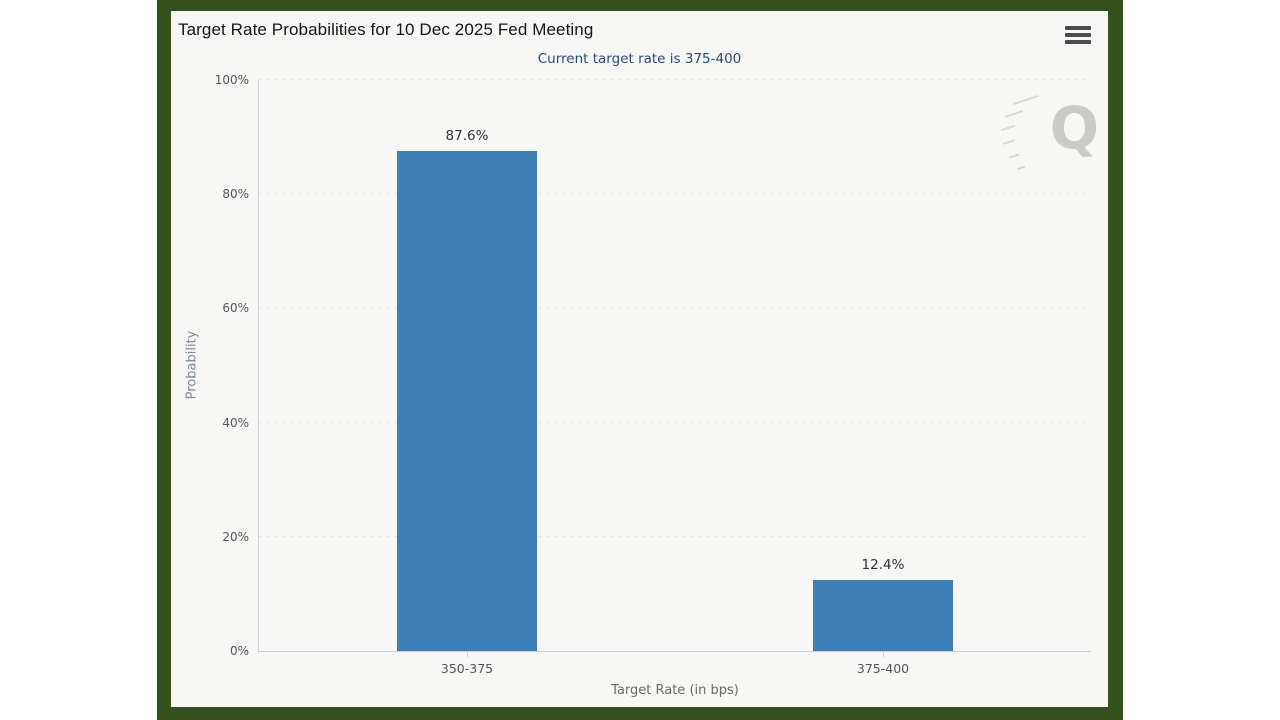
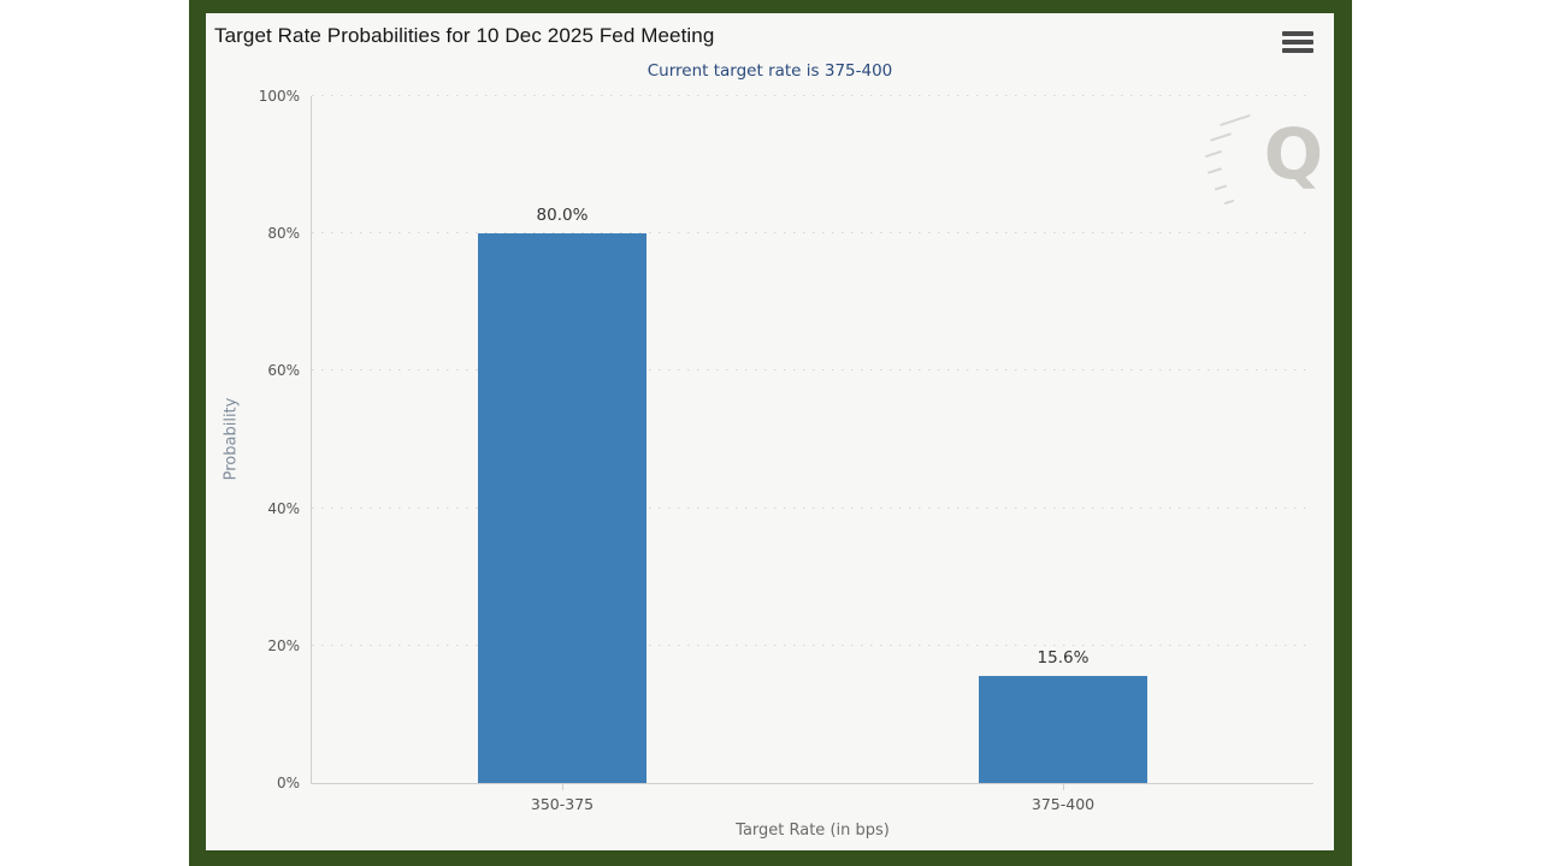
350-375: 87.6% -> 80.0%
375-400: 12.4% -> 15.6%
